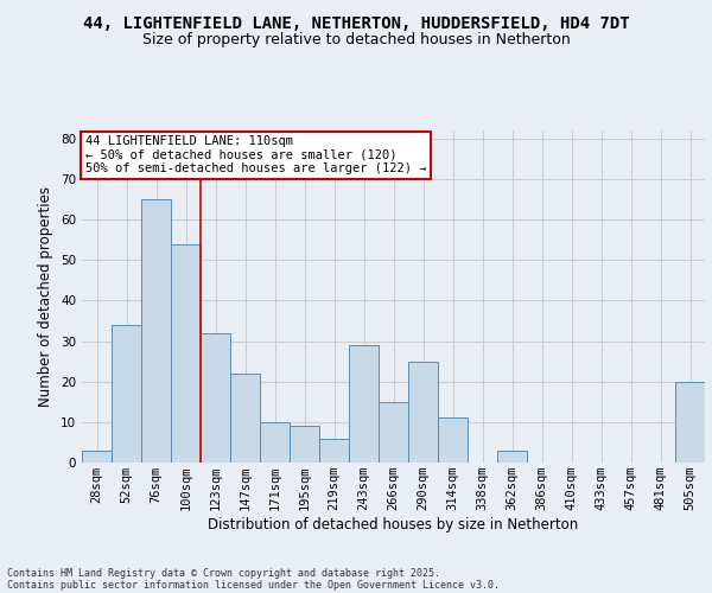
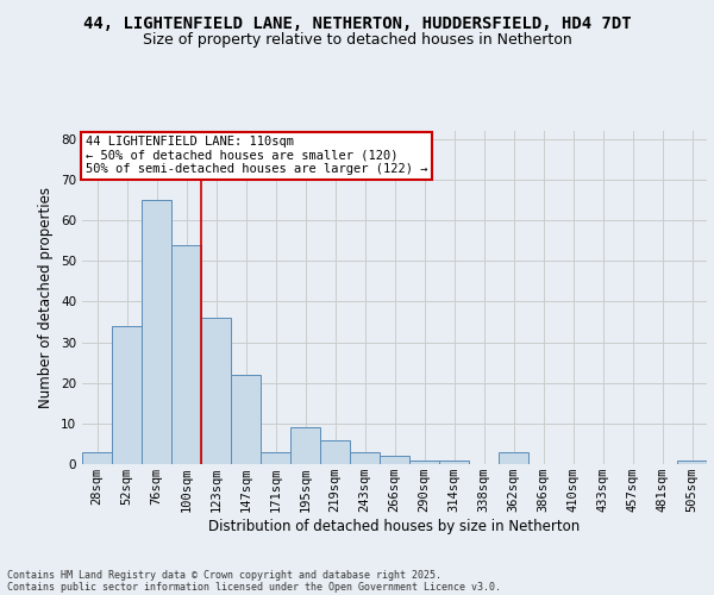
123sqm: 32 -> 36
171sqm: 10 -> 3
243sqm: 29 -> 3
266sqm: 15 -> 2
290sqm: 25 -> 1
314sqm: 11 -> 1
505sqm: 20 -> 1
